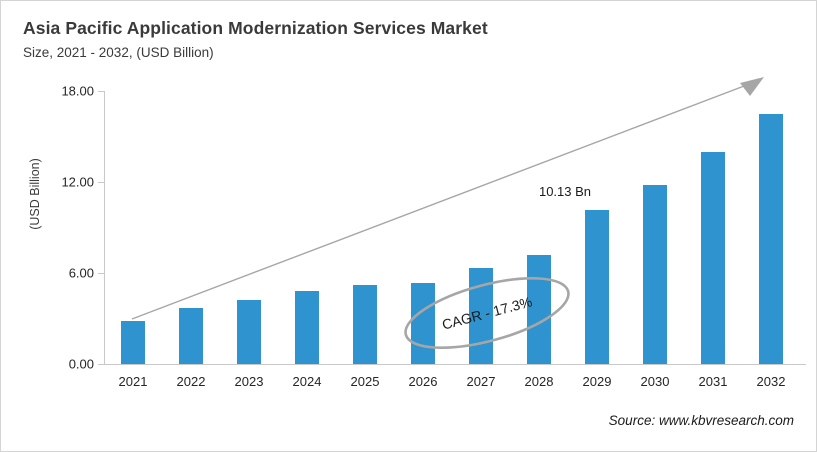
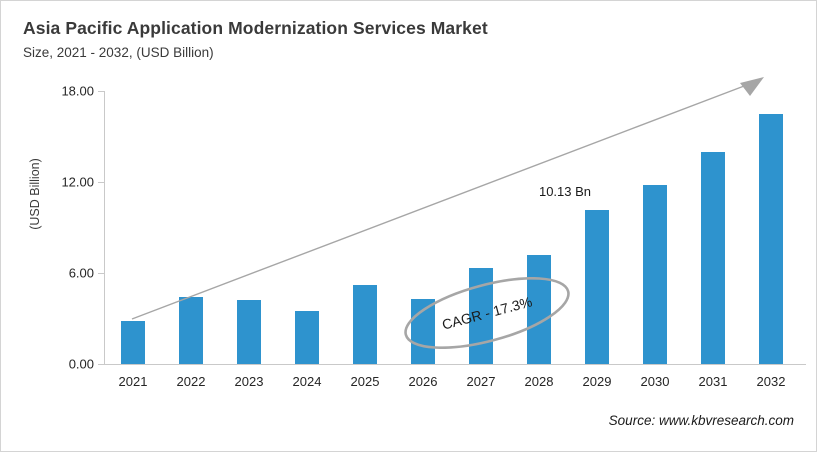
2022: 3.7 -> 4.4
2024: 4.8 -> 3.5
2026: 5.4 -> 4.3
